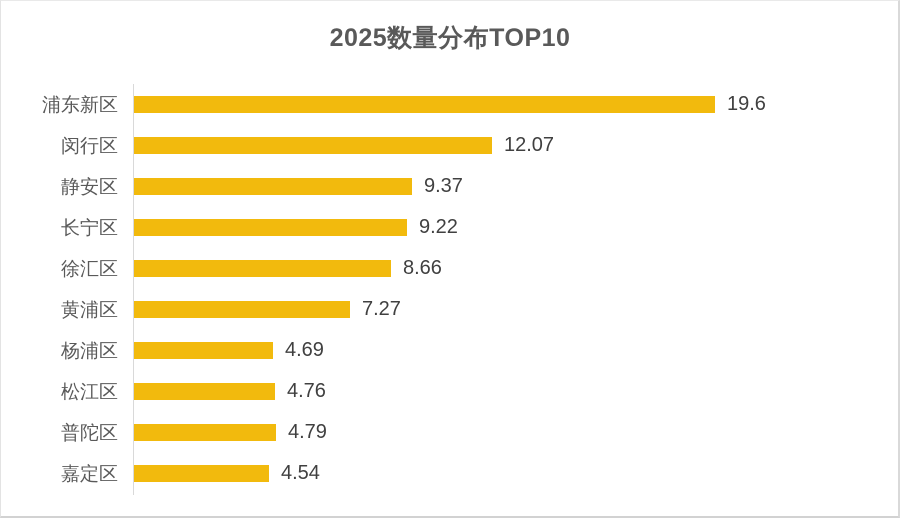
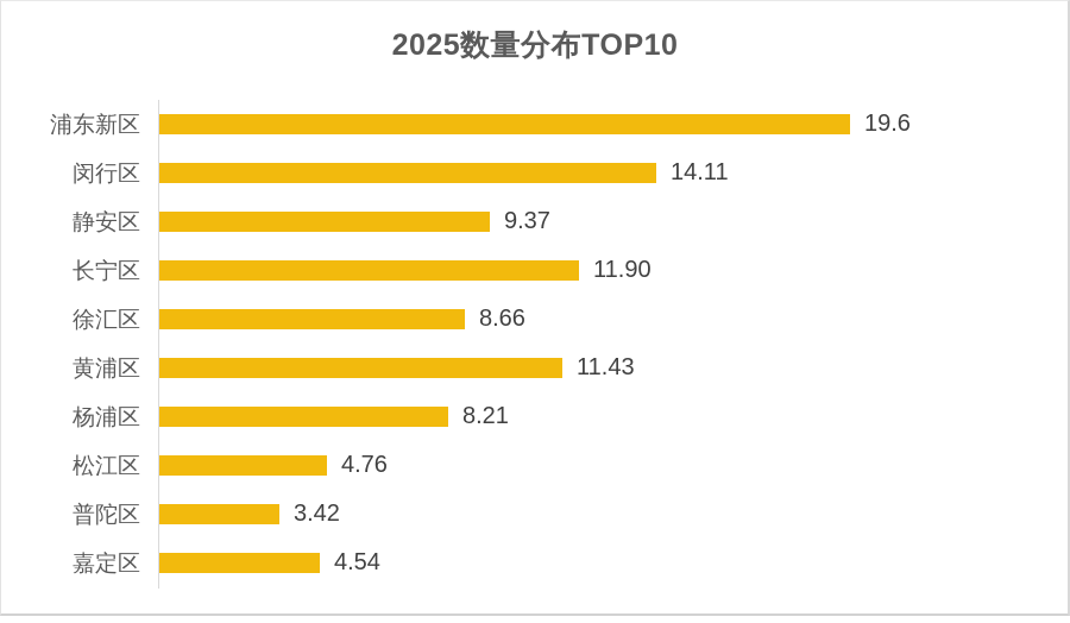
闵行区: 12.07 -> 14.11
长宁区: 9.22 -> 11.90
黄浦区: 7.27 -> 11.43
杨浦区: 4.69 -> 8.21
普陀区: 4.79 -> 3.42
